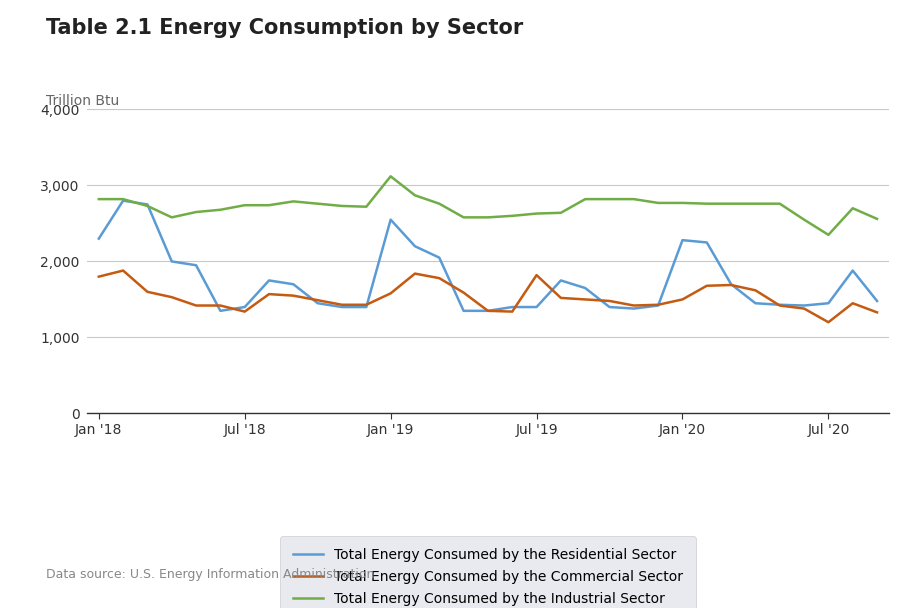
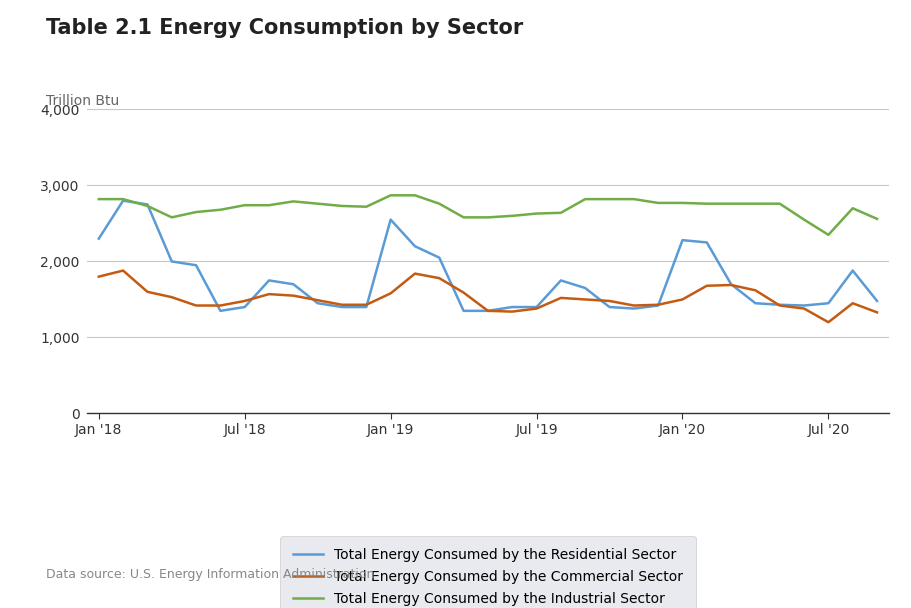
Total Energy Consumed by the Commercial Sector/Jul '18: 1,340 -> 1,480
Total Energy Consumed by the Industrial Sector/Jan '19: 3,120 -> 2,870
Total Energy Consumed by the Commercial Sector/Jul '19: 1,820 -> 1,380
